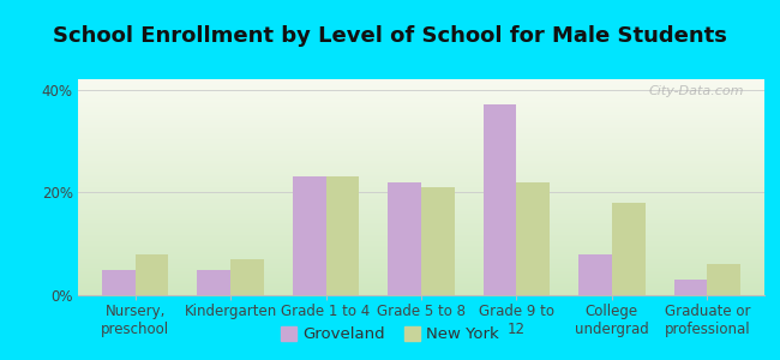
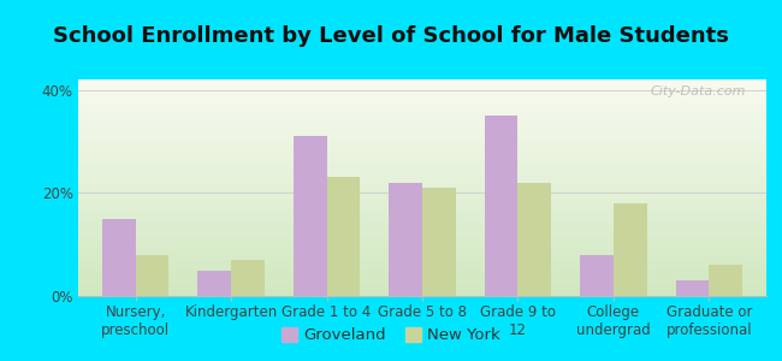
Groveland/Nursery, preschool: 5% -> 15%
Groveland/Grade 1 to 4: 23% -> 31%
Groveland/Grade 9 to 12: 37% -> 35%
